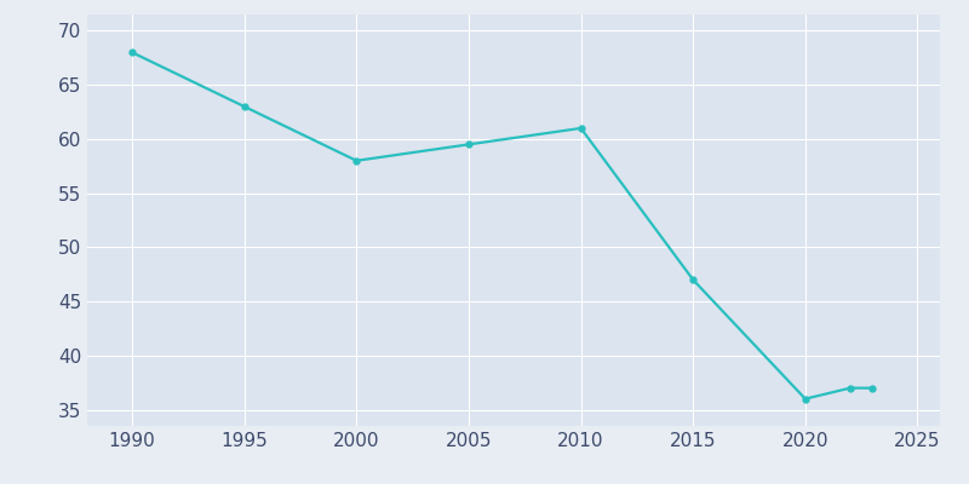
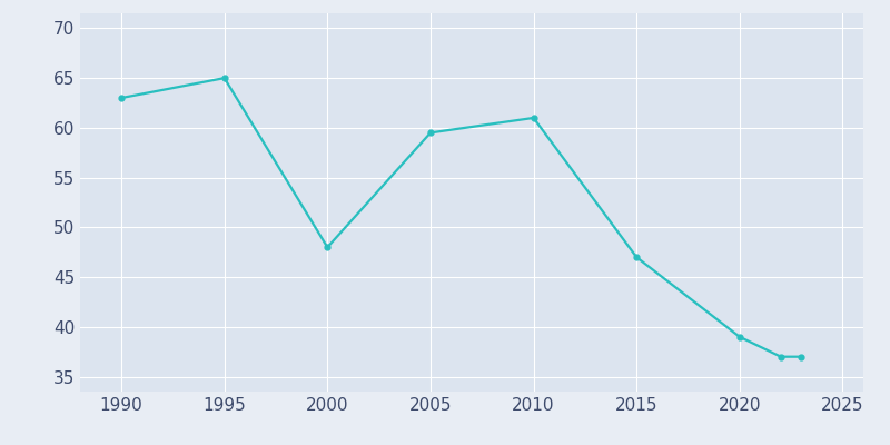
1990: 68.0 -> 63.0
1995: 63.0 -> 65.0
2000: 58.0 -> 48.0
2020: 36.0 -> 39.0
